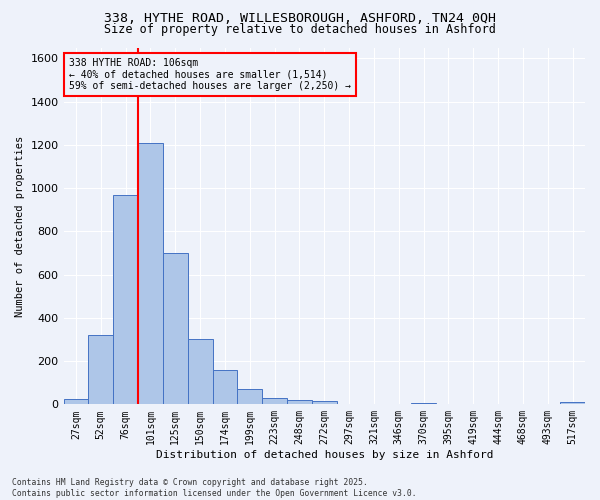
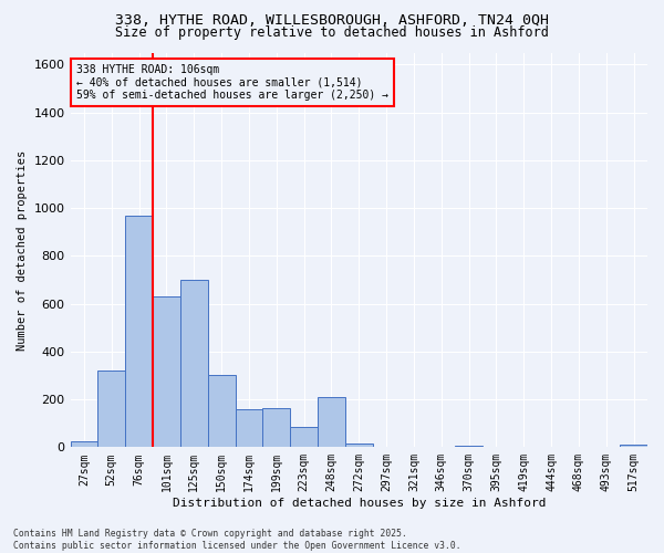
101sqm: 1210 -> 630
199sqm: 70 -> 165
223sqm: 30 -> 85
248sqm: 20 -> 210
